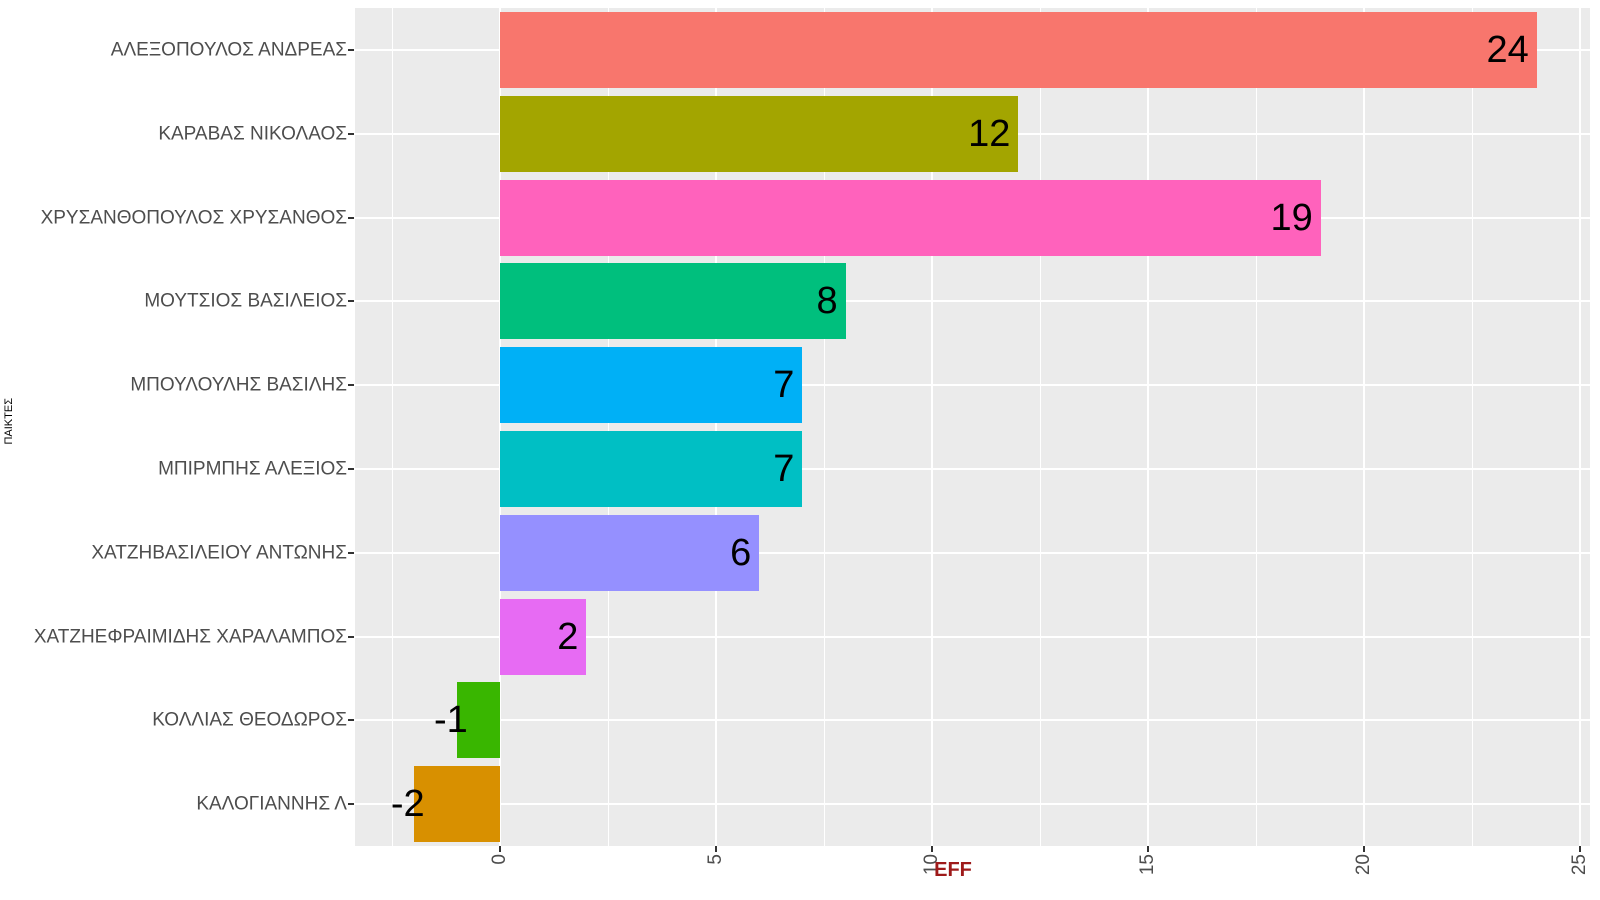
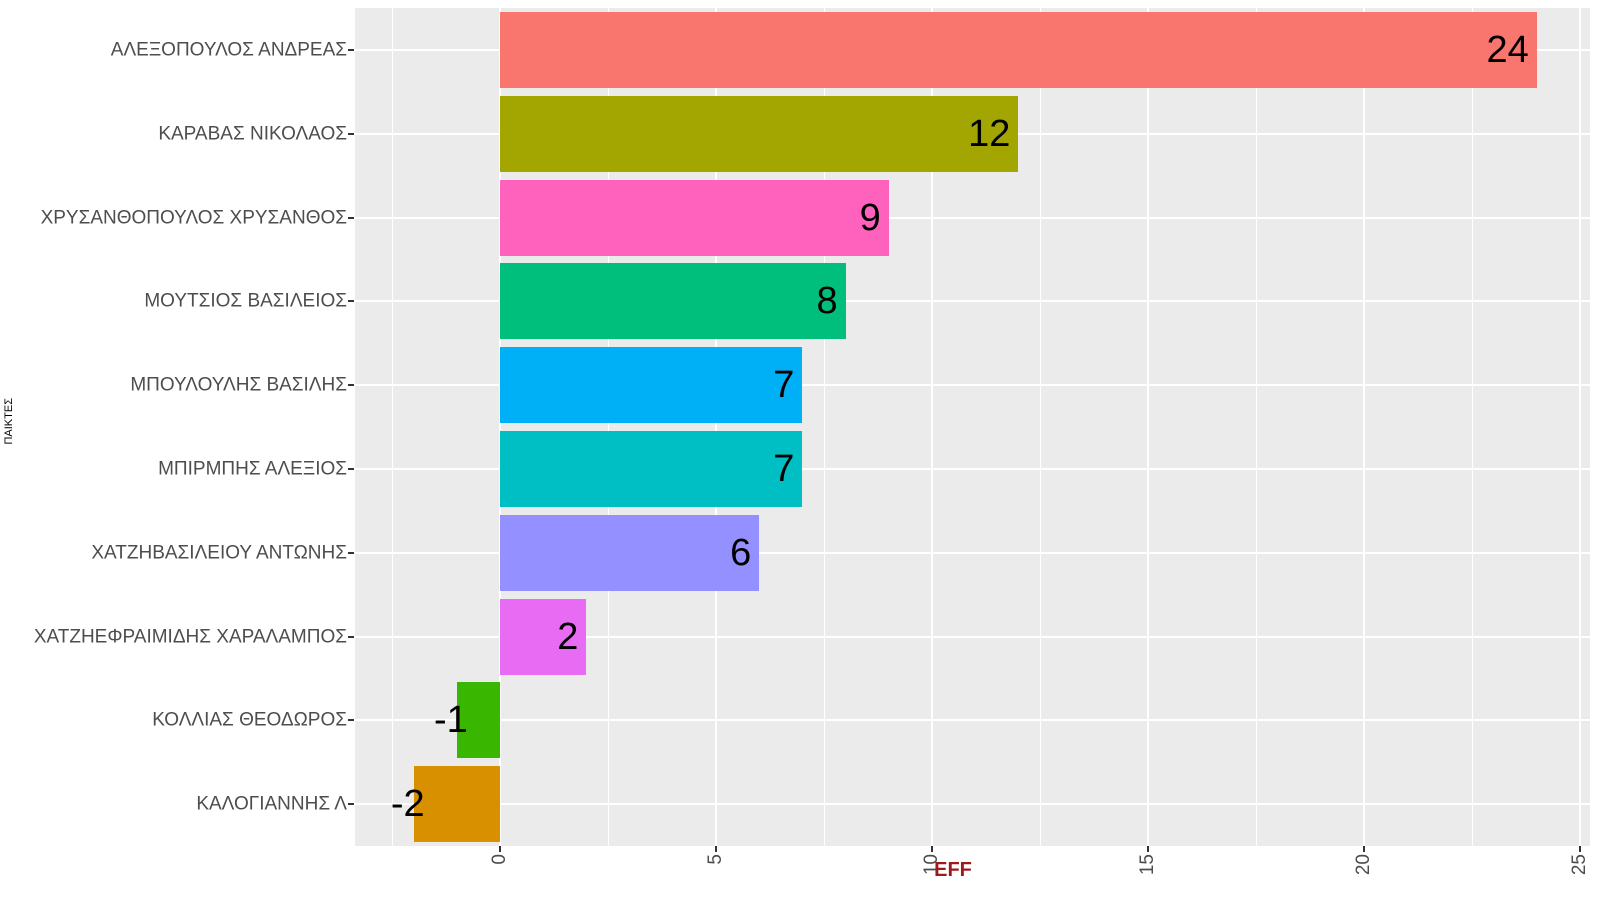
ΧΡΥΣΑΝΘΟΠΟΥΛΟΣ ΧΡΥΣΑΝΘΟΣ: 19 -> 9
